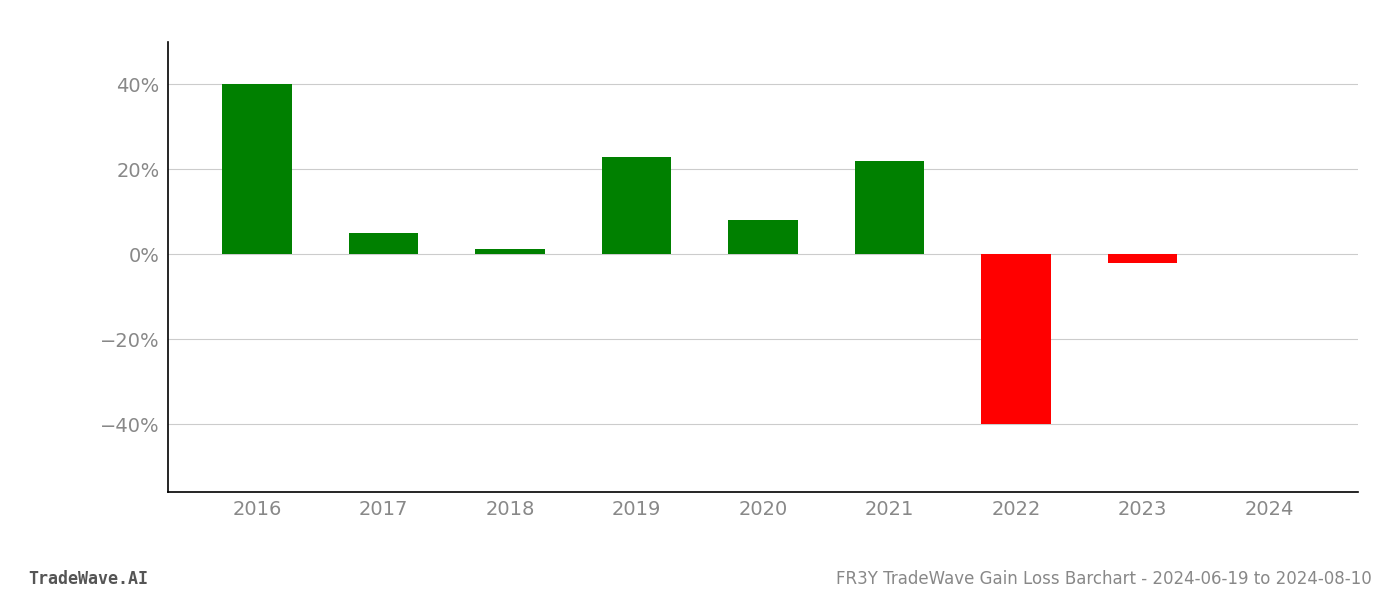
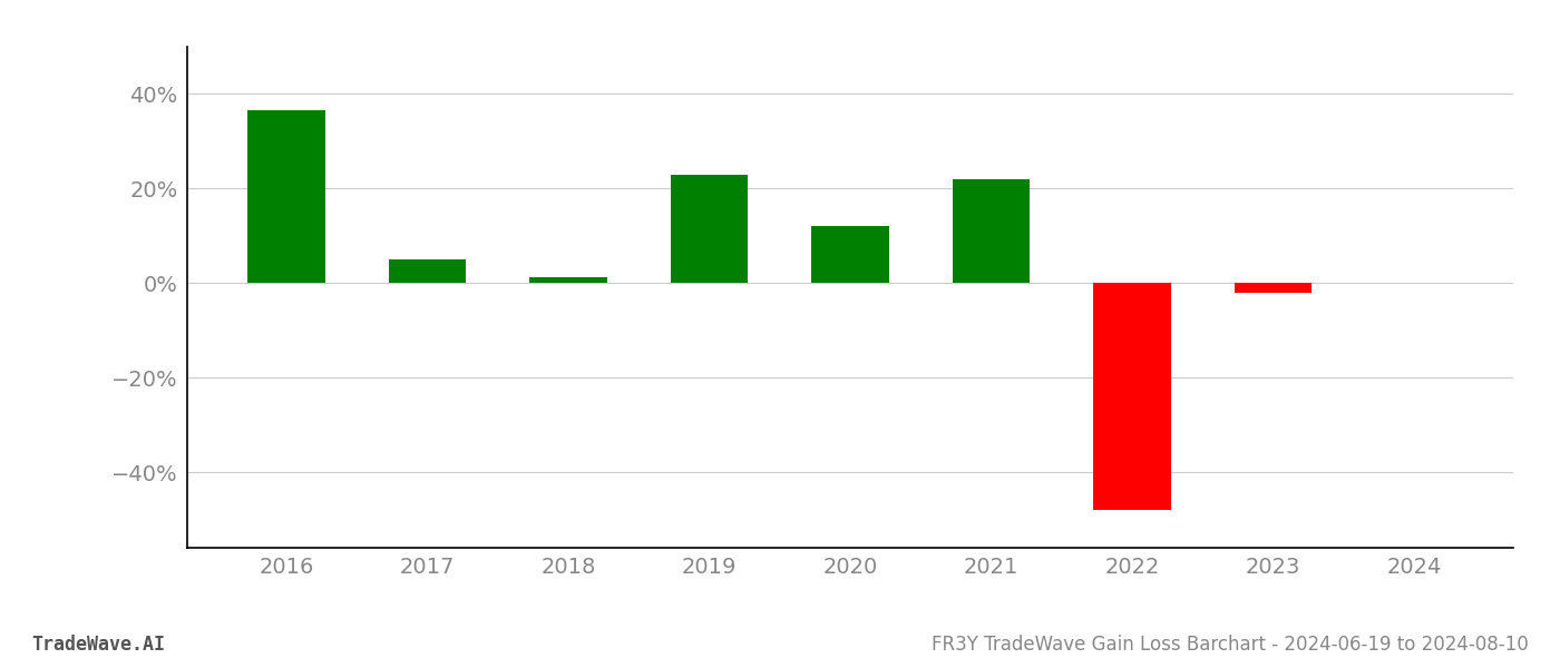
2016: 40.0% -> 36.5%
2020: 8.0% -> 12.0%
2022: -40.0% -> -48.0%
